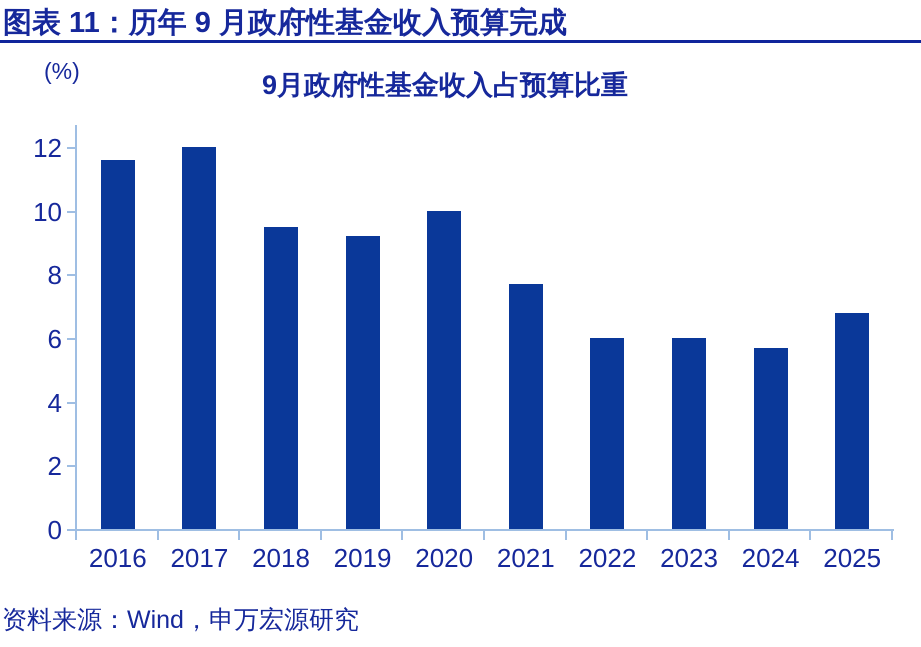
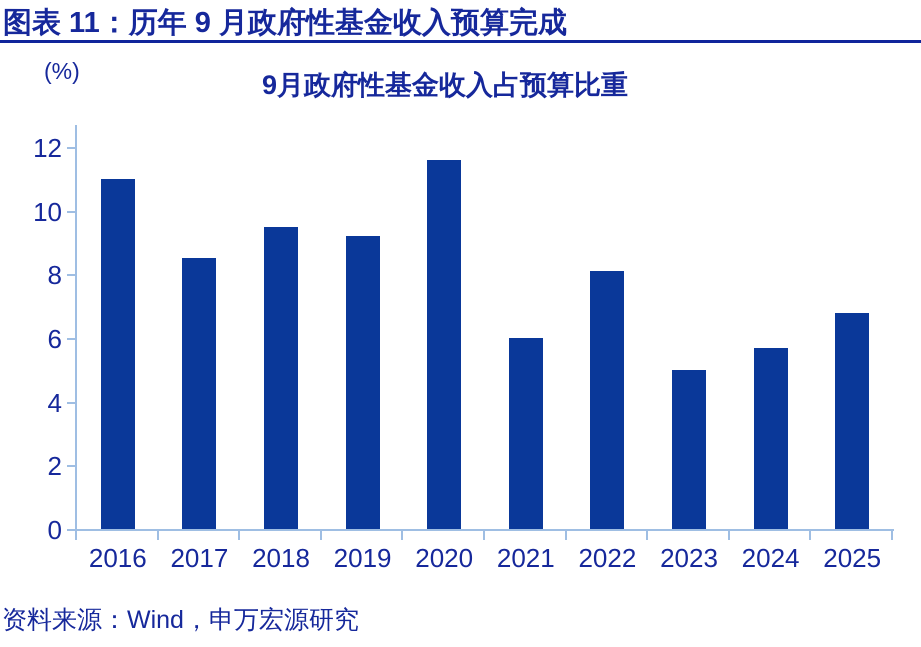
2016: 11.6 -> 11.0
2017: 12.0 -> 8.5
2020: 10.0 -> 11.6
2021: 7.7 -> 6.0
2022: 6.0 -> 8.1
2023: 6.0 -> 5.0
